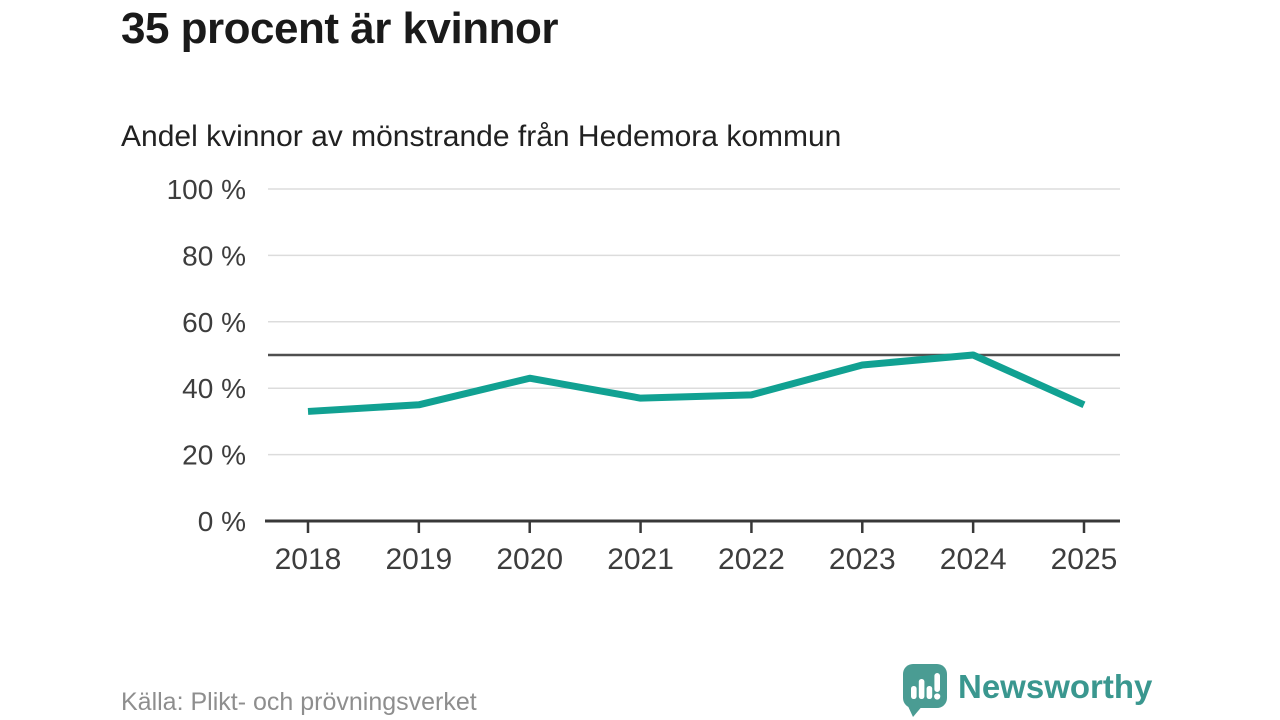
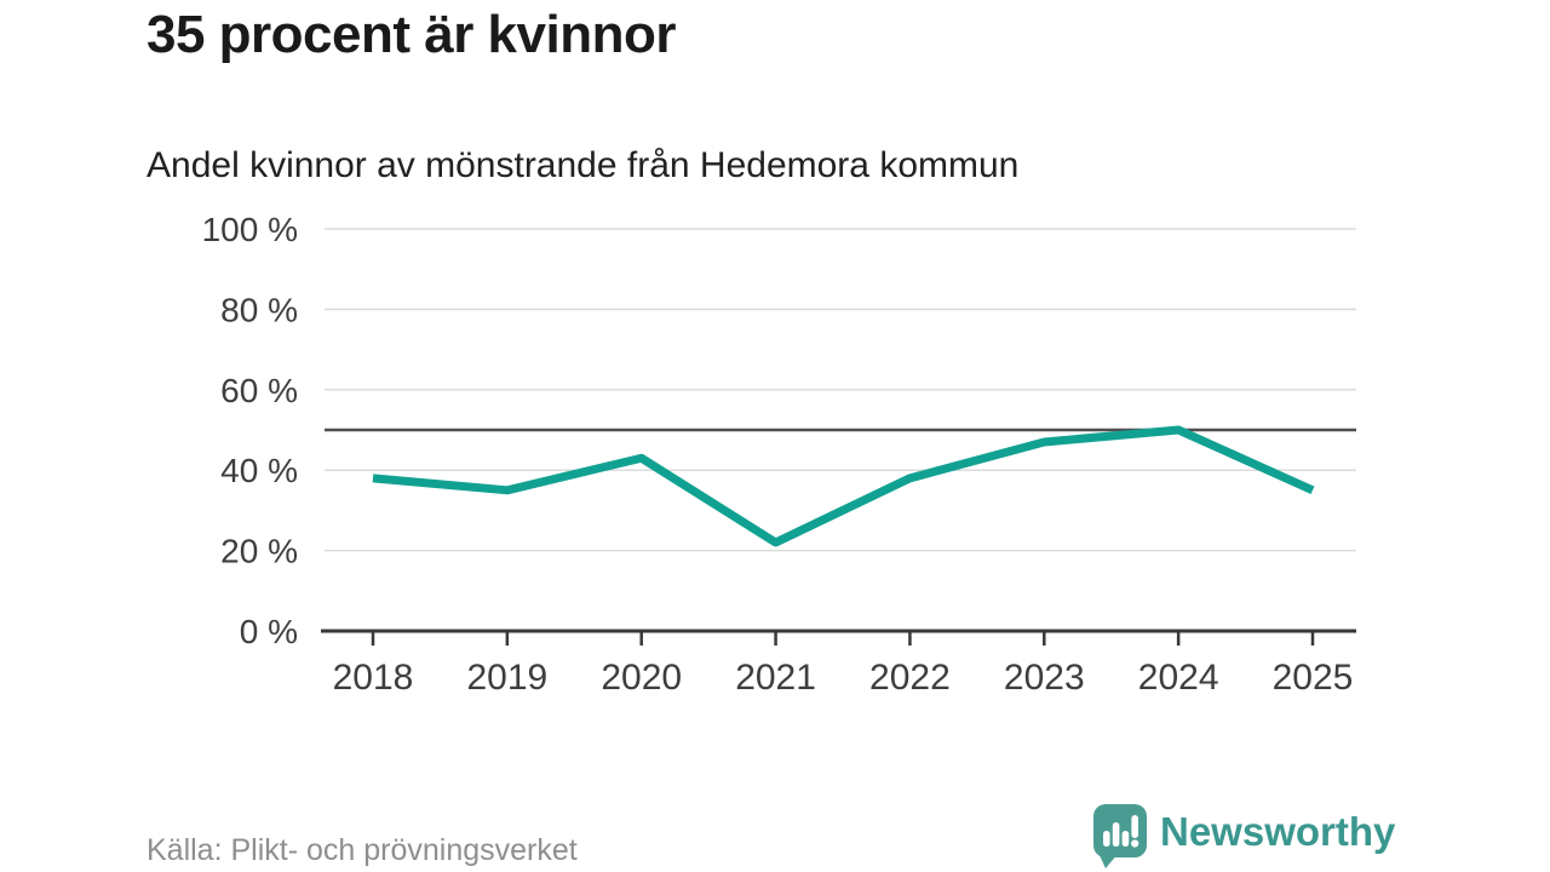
2018: 33% -> 38%
2021: 37% -> 22%
